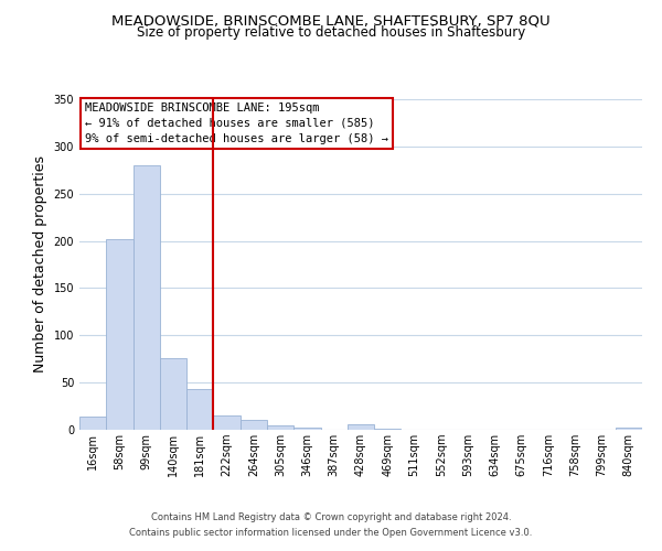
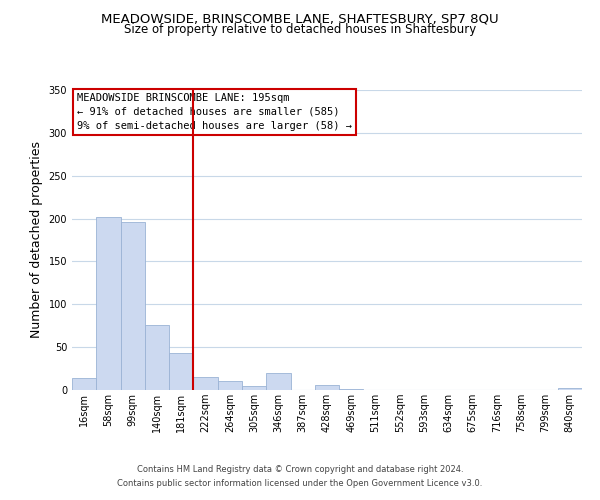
99sqm: 280 -> 196
346sqm: 2 -> 20
